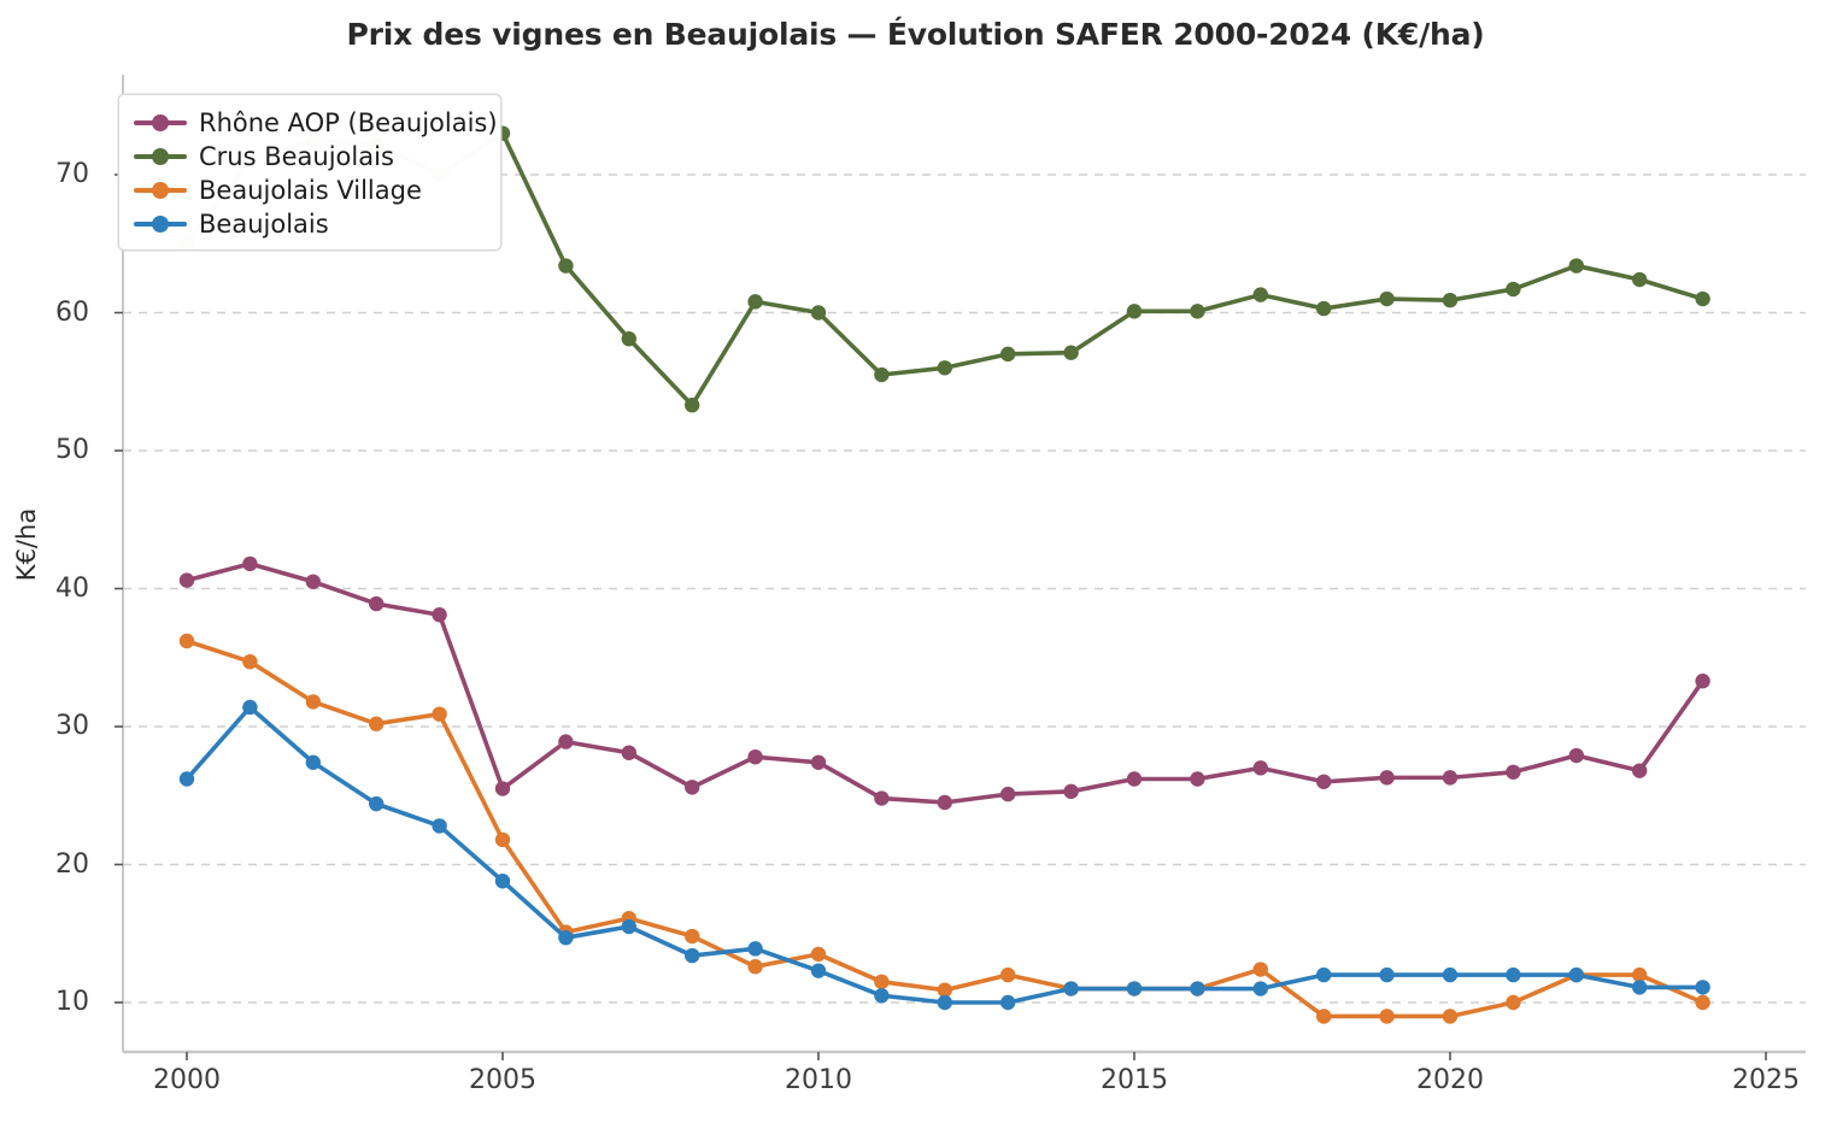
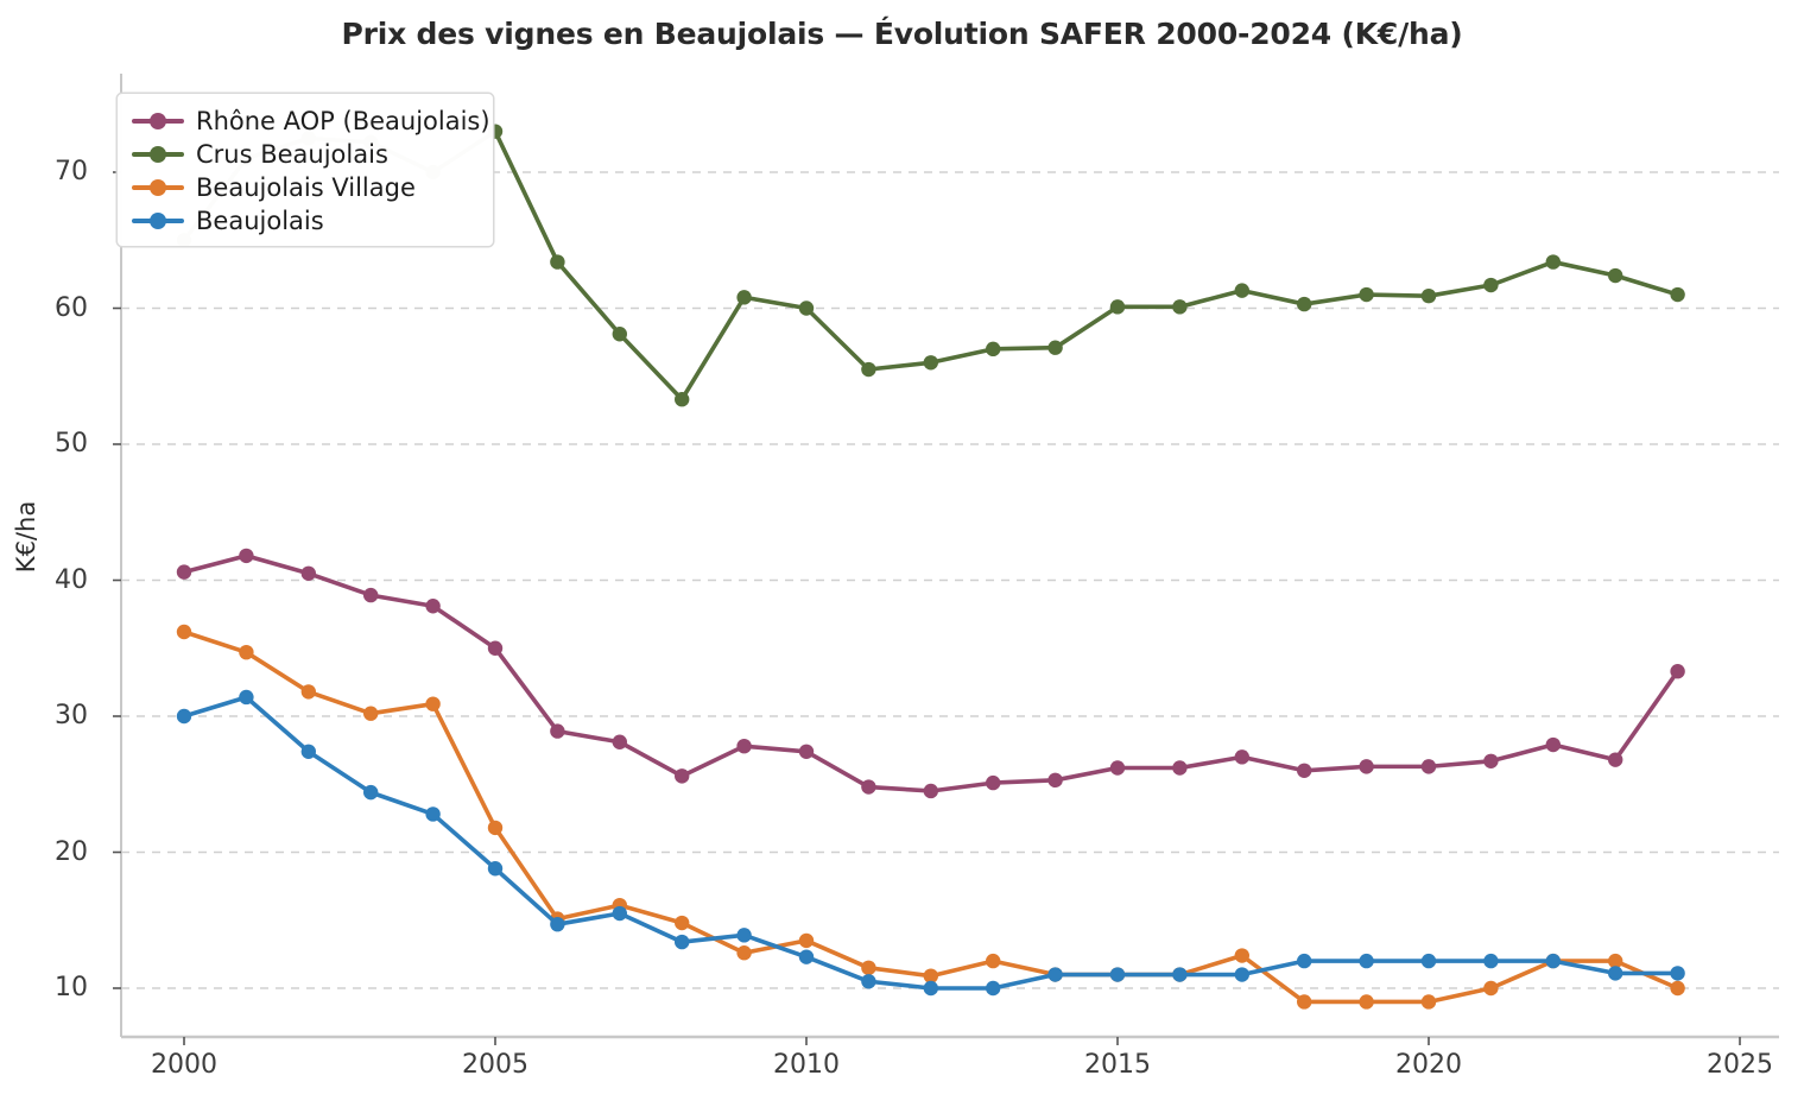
Beaujolais/2000: 26.2 -> 30.0
Rhône AOP (Beaujolais)/2005: 25.5 -> 35.0
